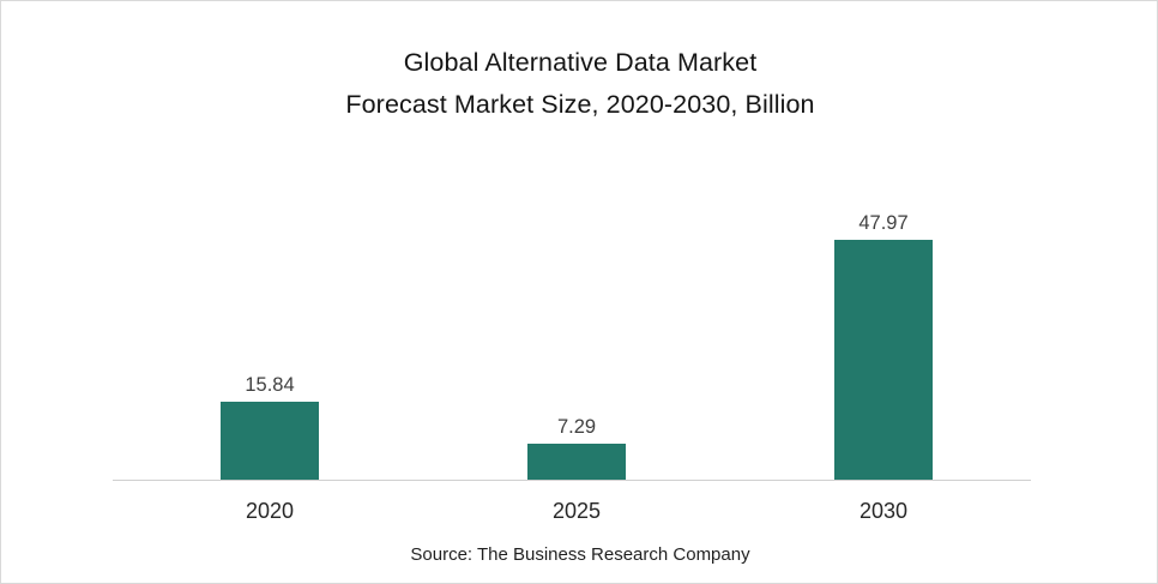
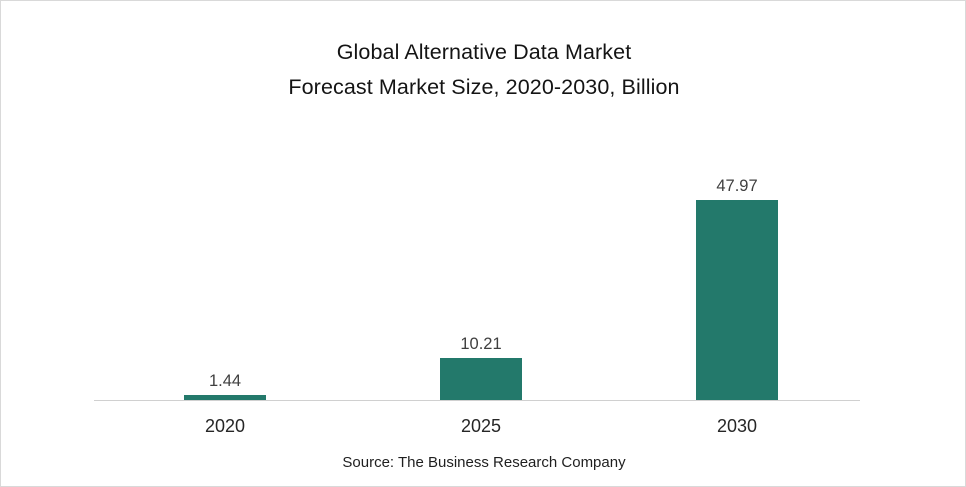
2020: 15.84 -> 1.44
2025: 7.29 -> 10.21
